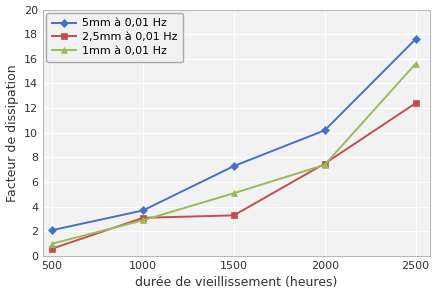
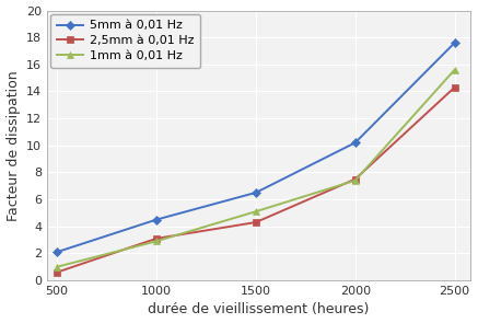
5mm à 0,01 Hz/1000: 3.7 -> 4.5
5mm à 0,01 Hz/1500: 7.3 -> 6.5
2,5mm à 0,01 Hz/1500: 3.3 -> 4.3
2,5mm à 0,01 Hz/2500: 12.4 -> 14.3
